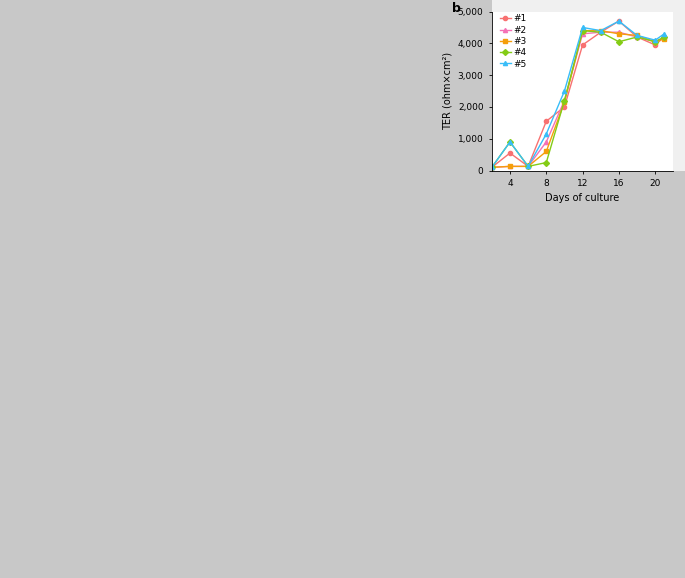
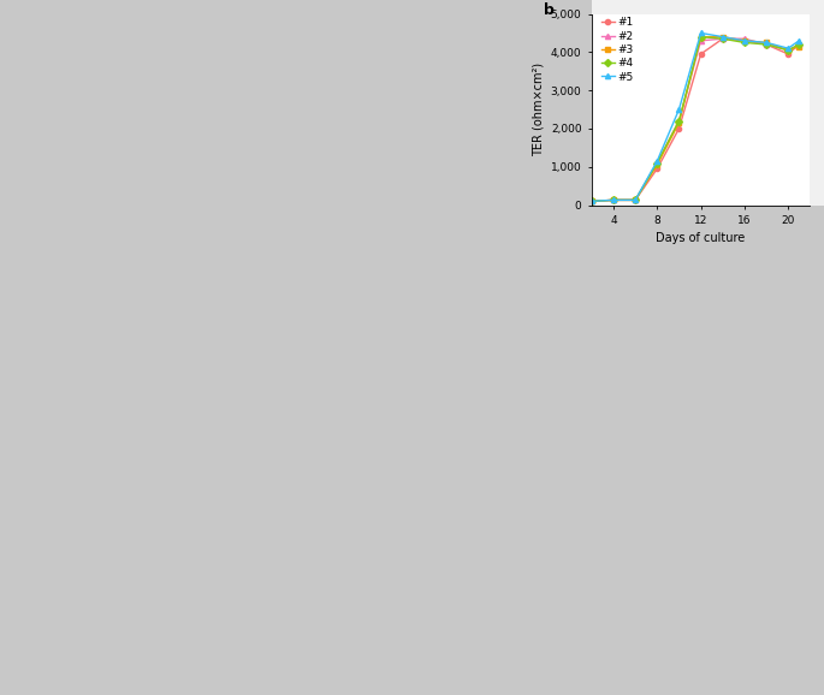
#1/4: 550 -> 130
#4/4: 900 -> 130
#5/4: 900 -> 130
#1/8: 1,550 -> 950
#2/8: 900 -> 1,100
#3/8: 600 -> 1,050
#4/8: 250 -> 1,100
#1/16: 4,700 -> 4,300
#4/16: 4,050 -> 4,250
#5/16: 4,700 -> 4,300
